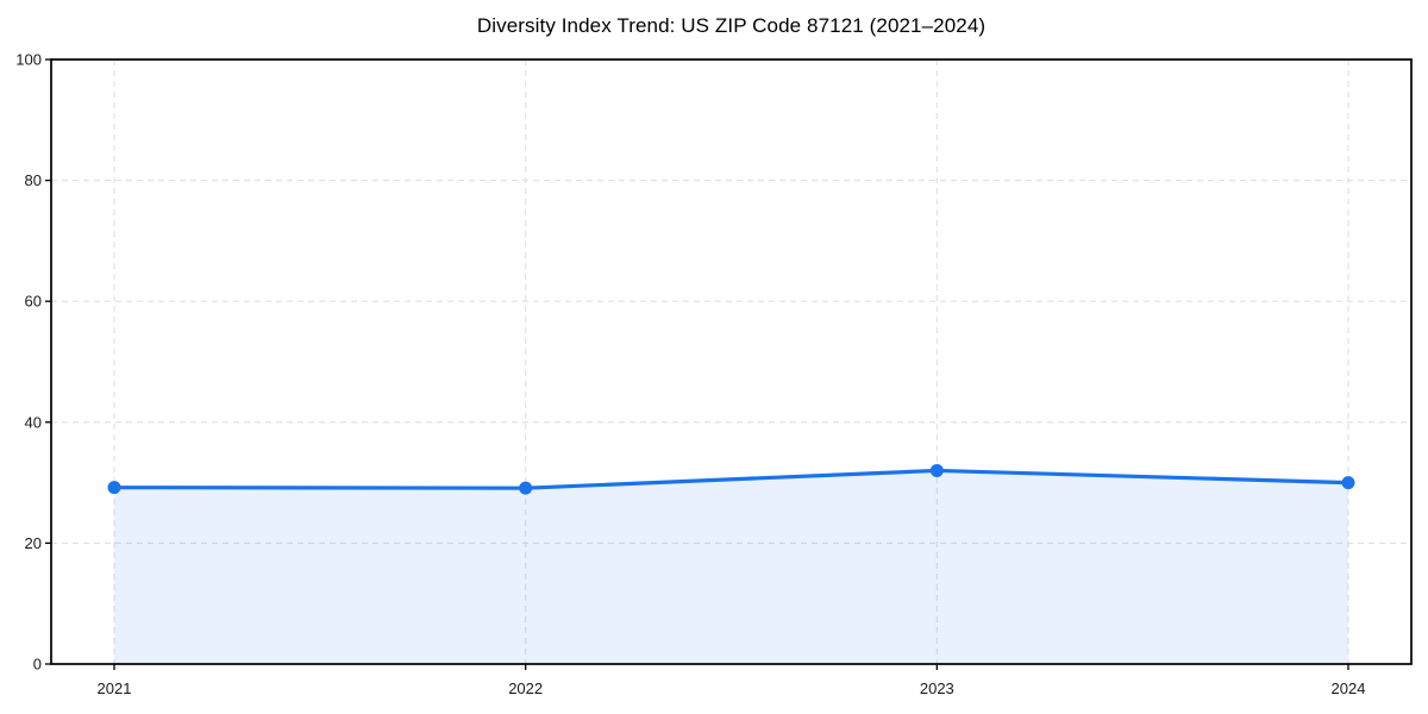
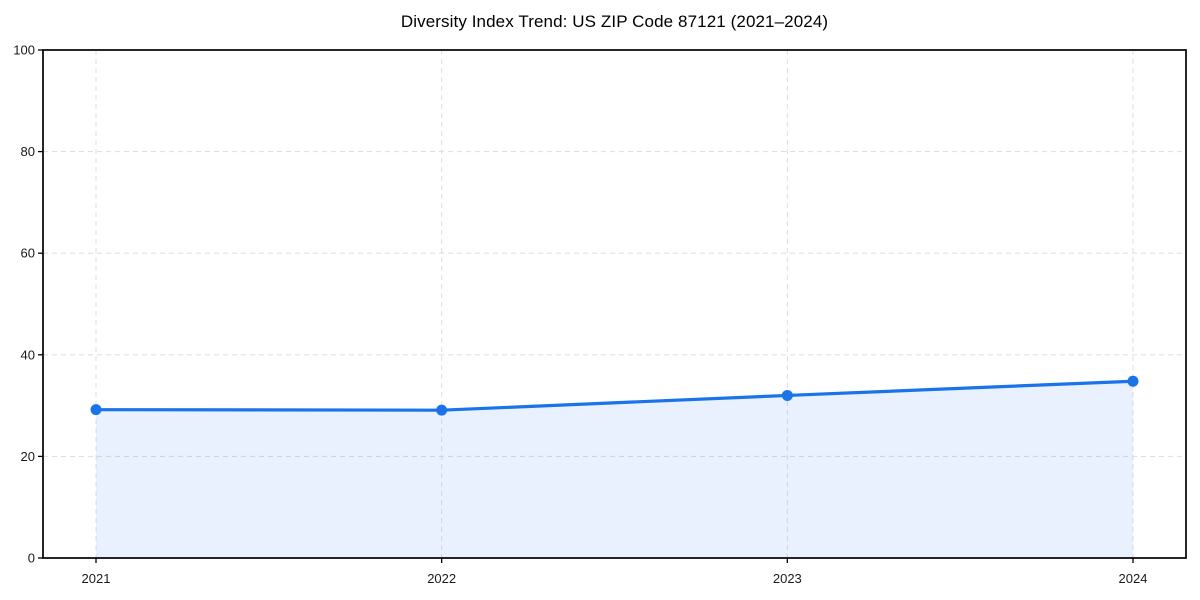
2024: 30 -> 35
